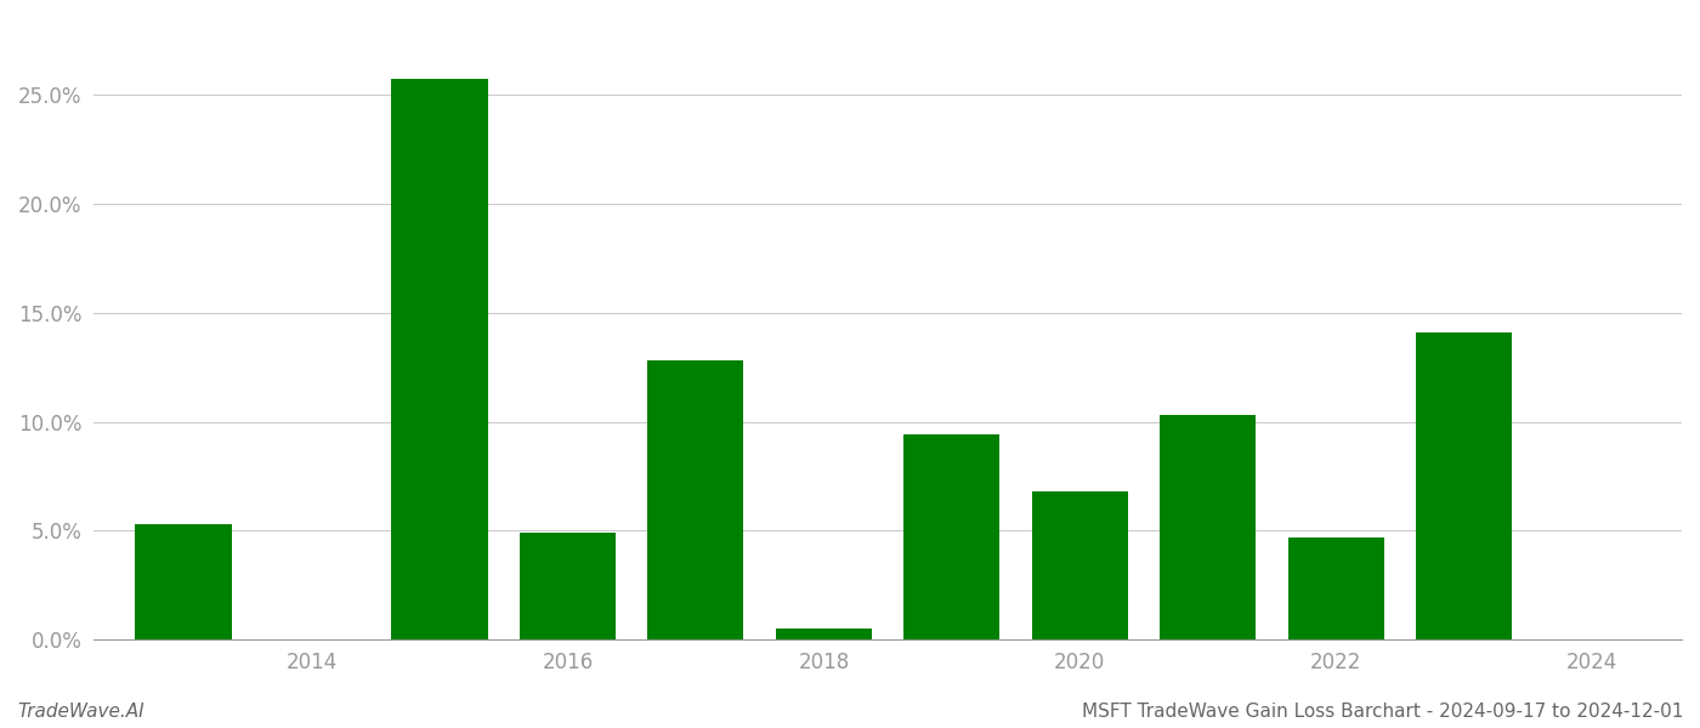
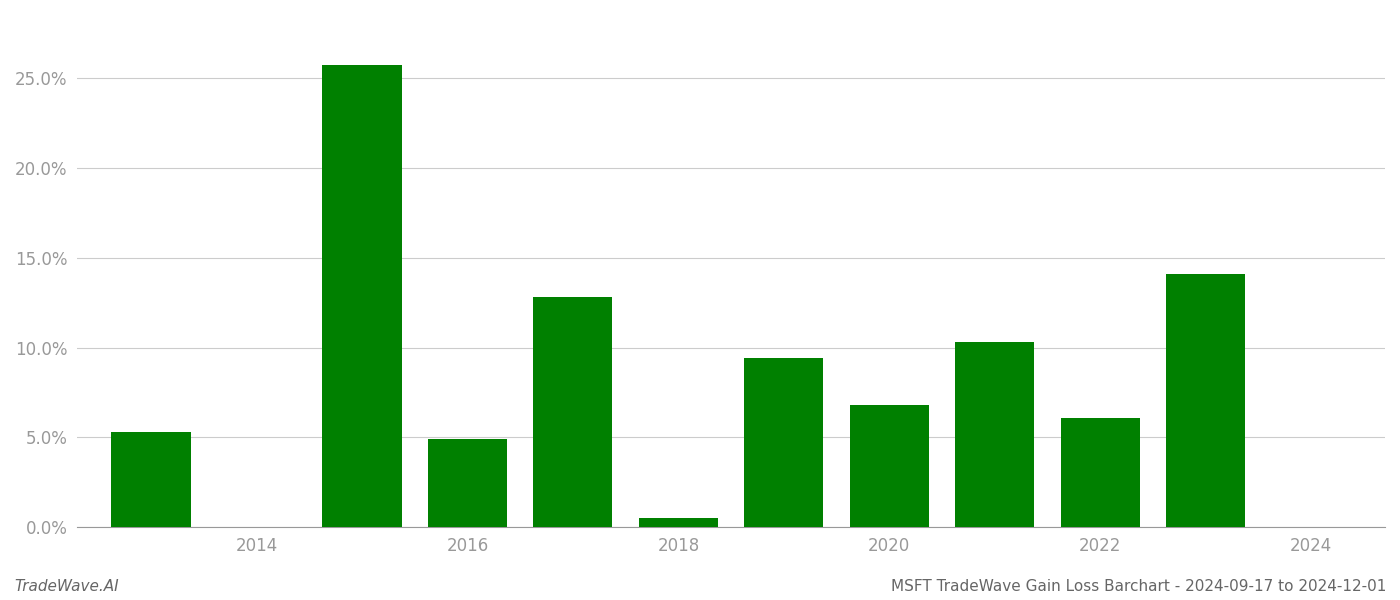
2022: 4.7% -> 6.1%
